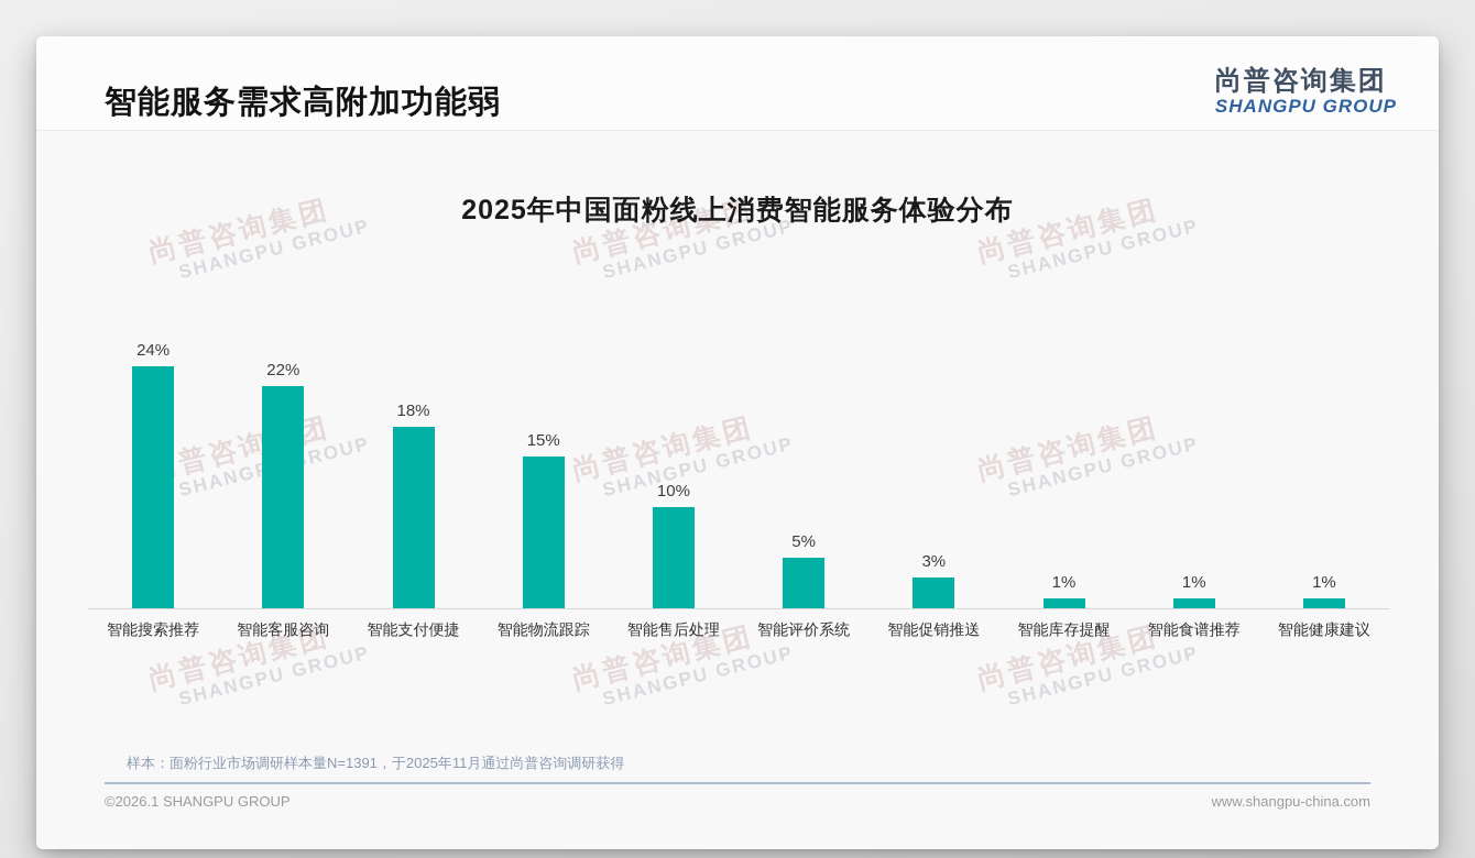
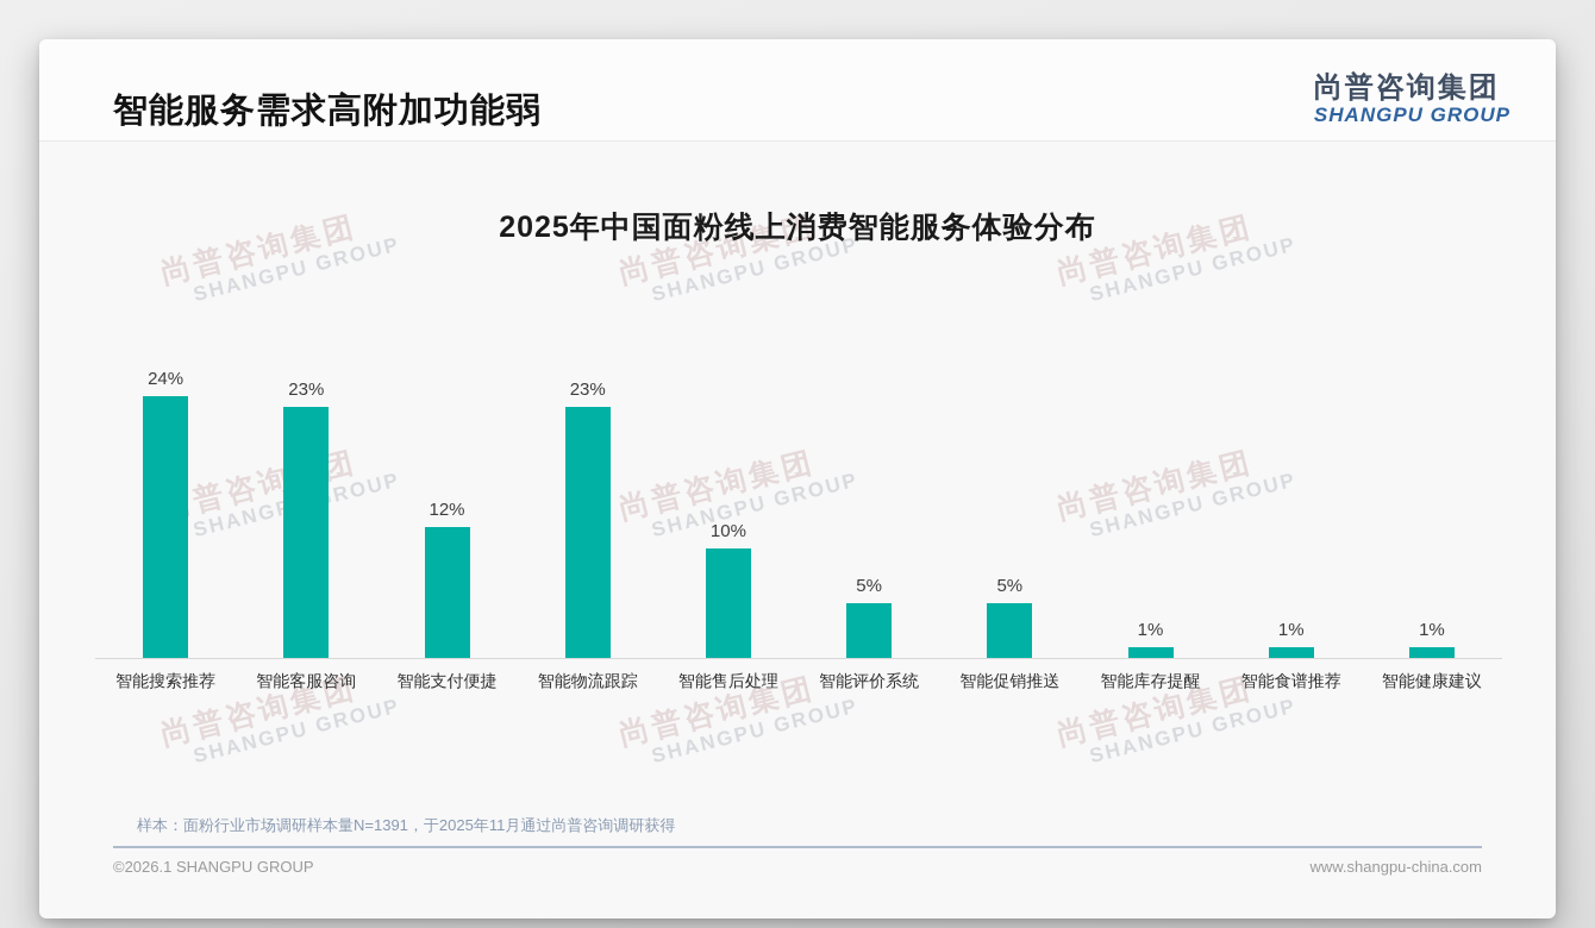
智能客服咨询: 22% -> 23%
智能支付便捷: 18% -> 12%
智能物流跟踪: 15% -> 23%
智能促销推送: 3% -> 5%
